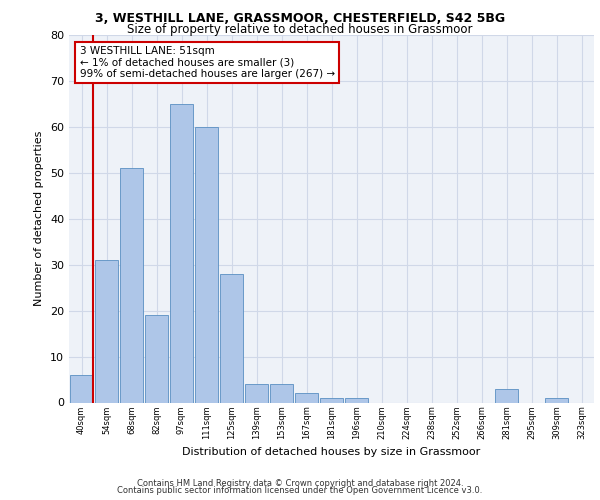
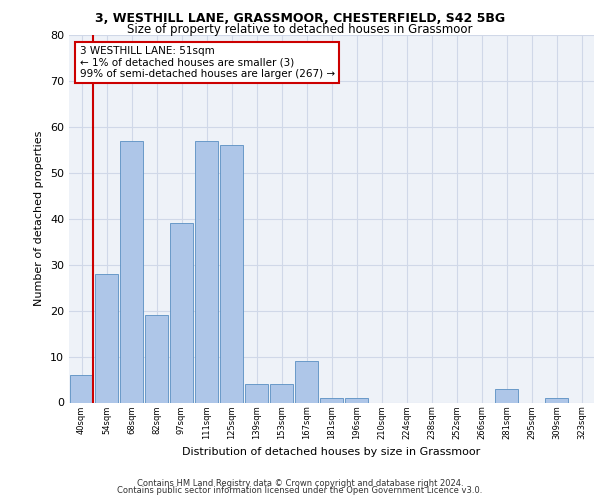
54sqm: 31 -> 28
68sqm: 51 -> 57
97sqm: 65 -> 39
111sqm: 60 -> 57
125sqm: 28 -> 56
167sqm: 2 -> 9
